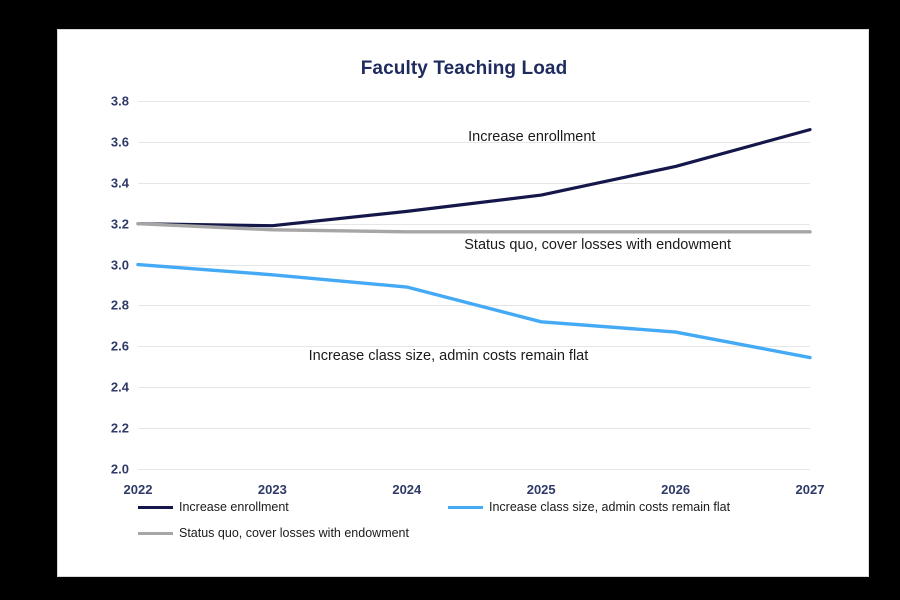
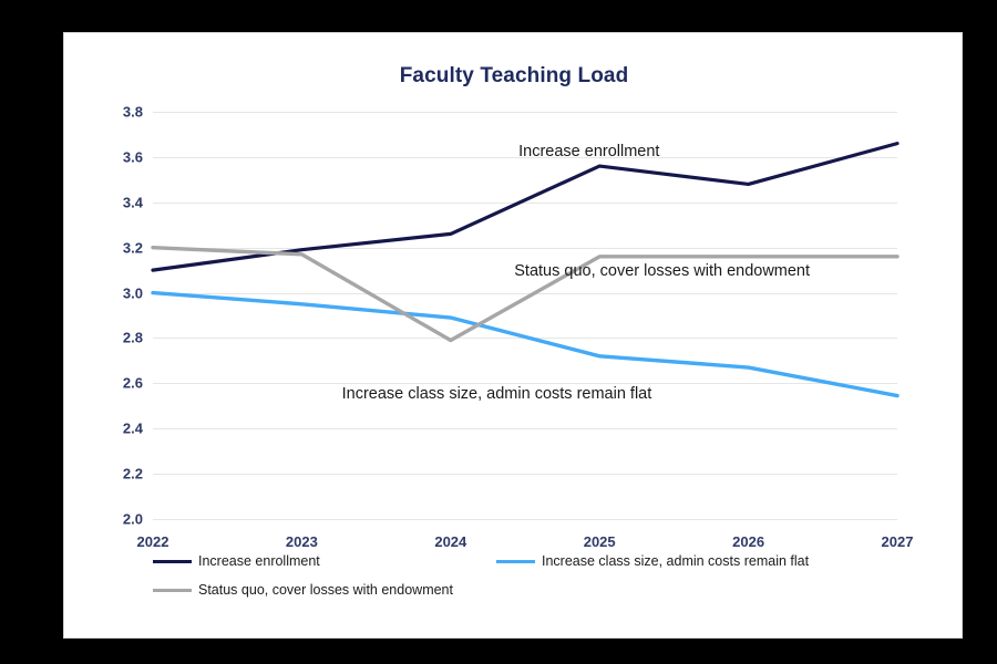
Increase enrollment/2022: 3.20 -> 3.10
Status quo, cover losses with endowment/2024: 3.16 -> 2.79
Increase enrollment/2025: 3.34 -> 3.56
